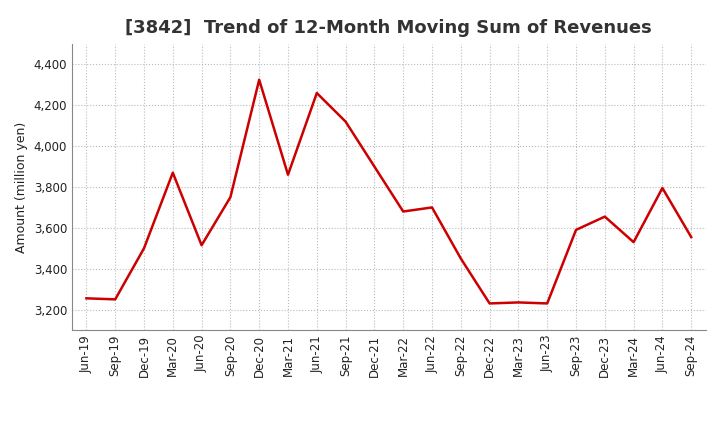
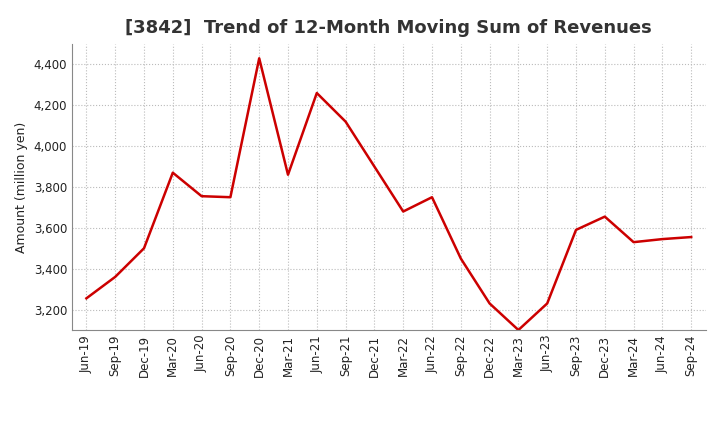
Sep-19: 3,250 -> 3,360
Jun-20: 3,515 -> 3,755
Dec-20: 4,325 -> 4,430
Jun-22: 3,700 -> 3,750
Mar-23: 3,235 -> 3,100
Jun-24: 3,795 -> 3,545
